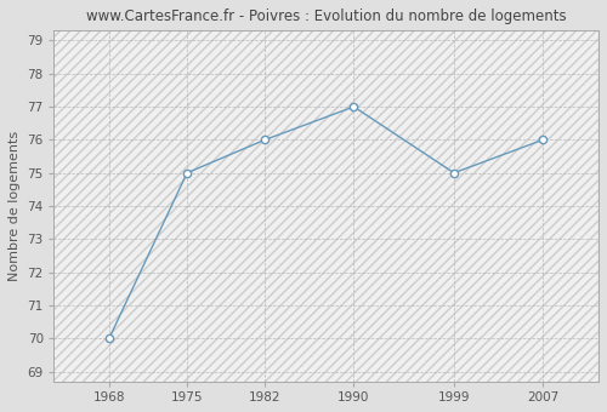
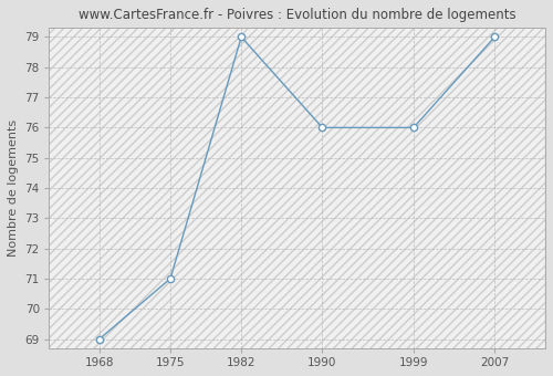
1968: 70 -> 69
1975: 75 -> 71
1982: 76 -> 79
1990: 77 -> 76
1999: 75 -> 76
2007: 76 -> 79
